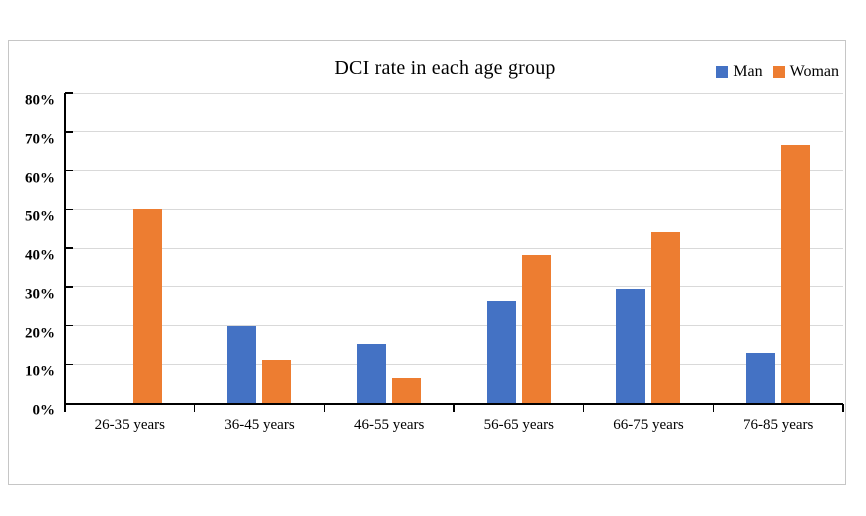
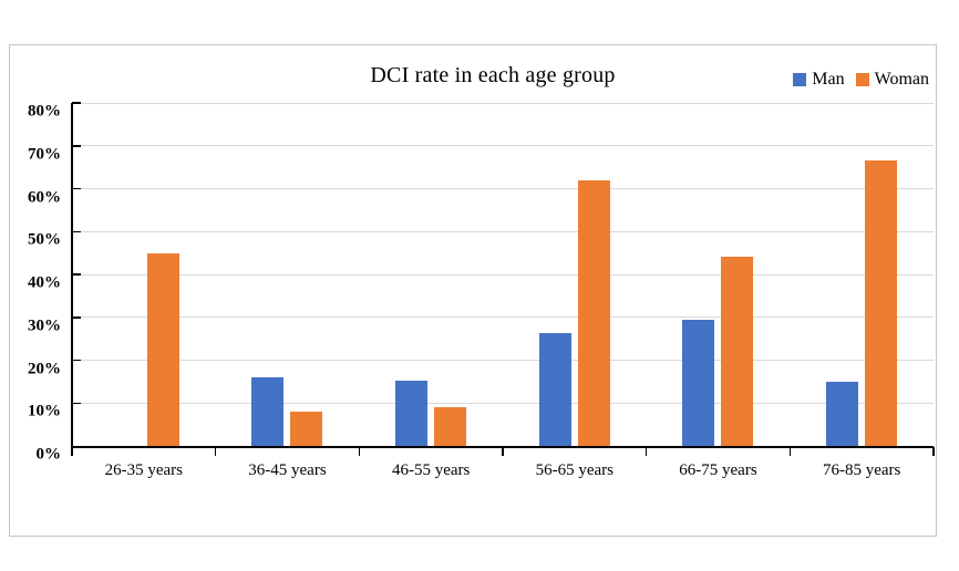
Woman/26-35 years: 50% -> 45%
Man/36-45 years: 20% -> 16%
Woman/36-45 years: 11% -> 8%
Woman/46-55 years: 6% -> 9%
Woman/56-65 years: 38% -> 62%
Man/76-85 years: 13% -> 15%
